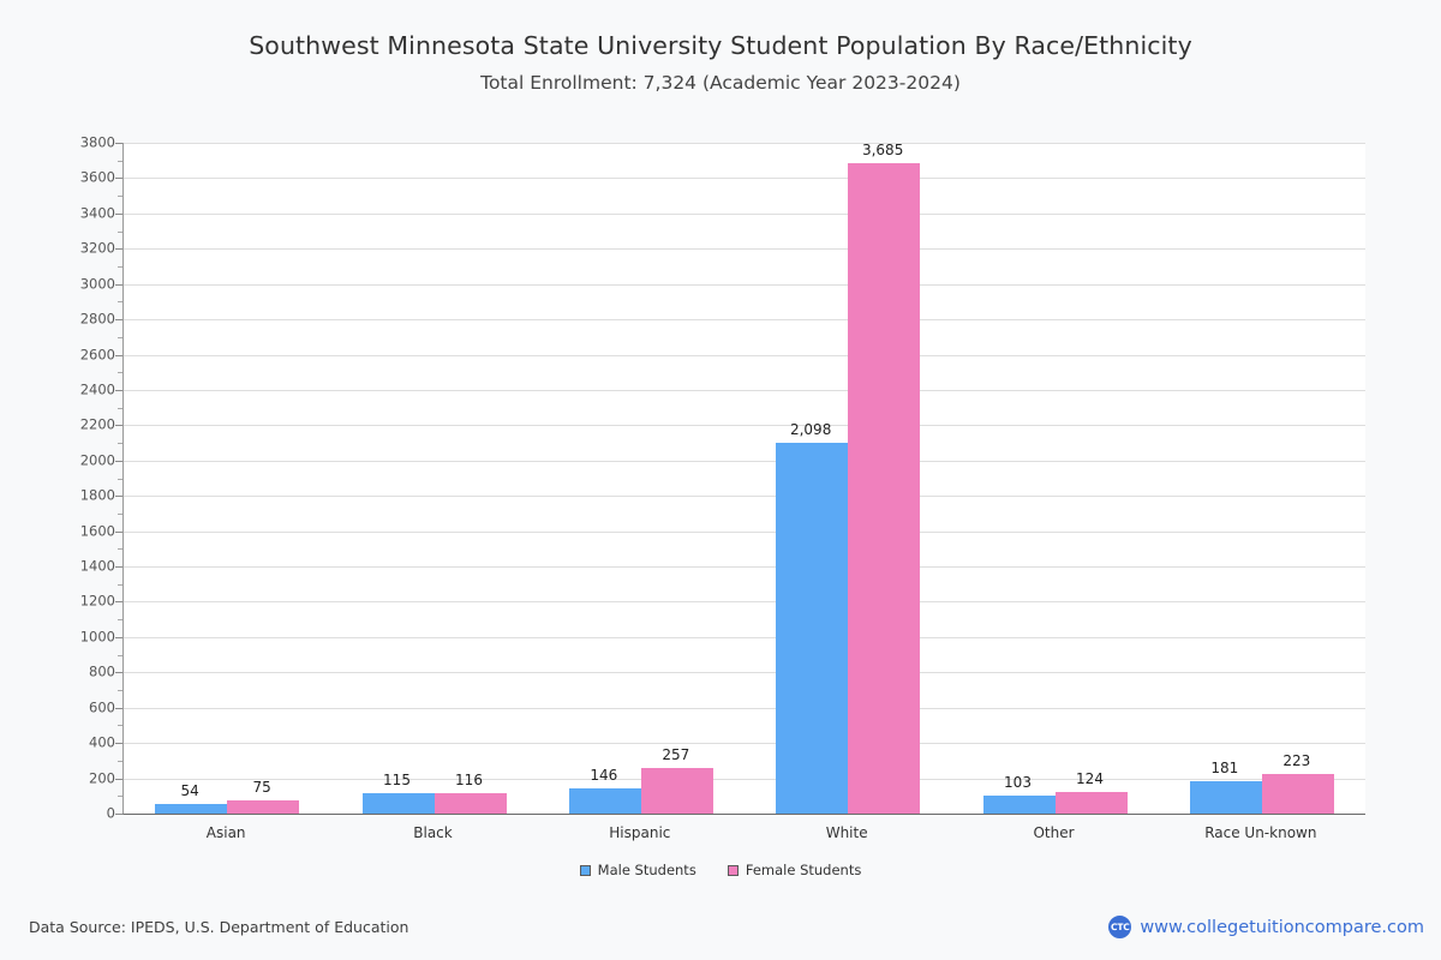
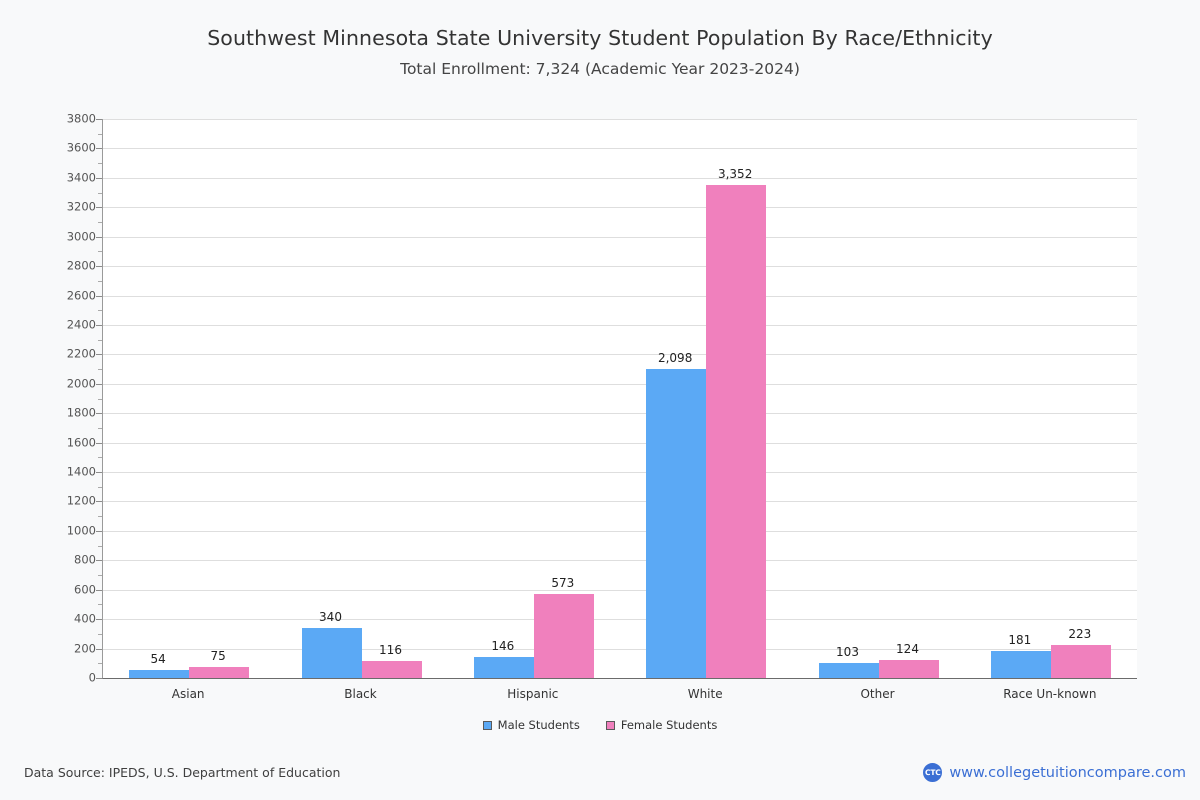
Male Students/Black: 115 -> 340
Female Students/Hispanic: 257 -> 573
Female Students/White: 3,685 -> 3,352
